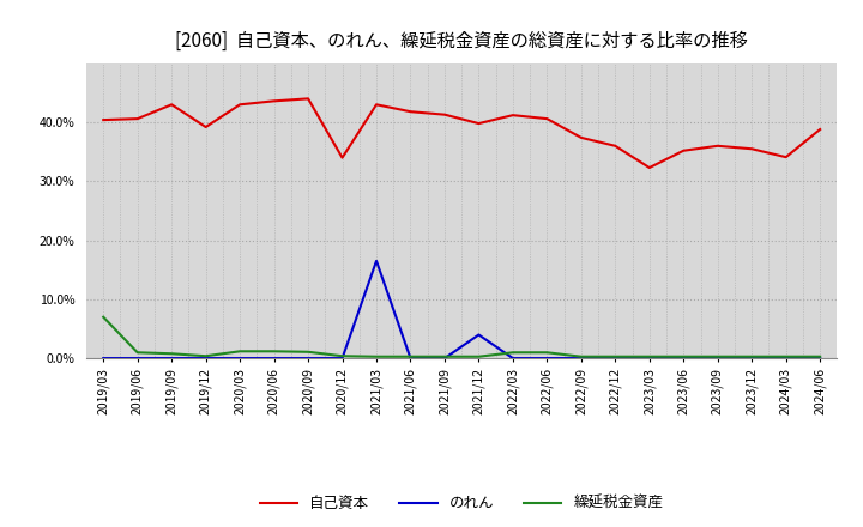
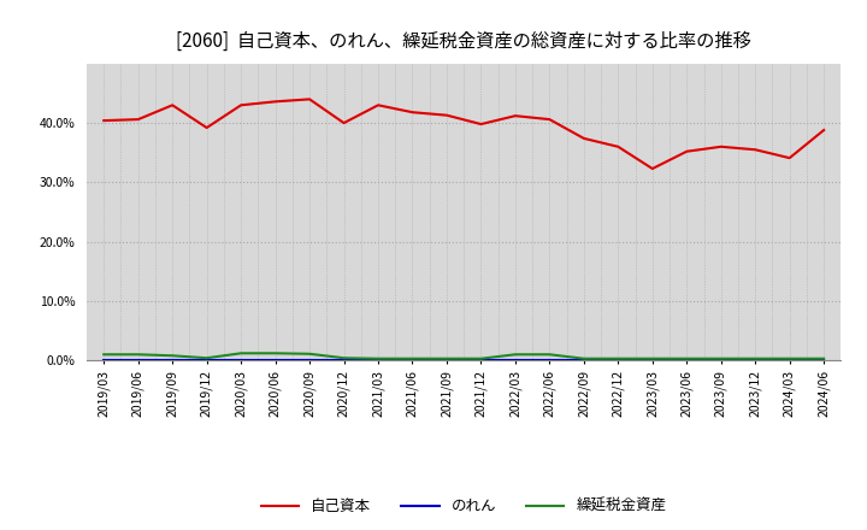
繰延税金資産/2019/03: 7.0% -> 1.0%
自己資本/2020/12: 34.0% -> 40.0%
のれん/2021/03: 16.5% -> 0.0%
のれん/2021/12: 4.0% -> 0.0%
